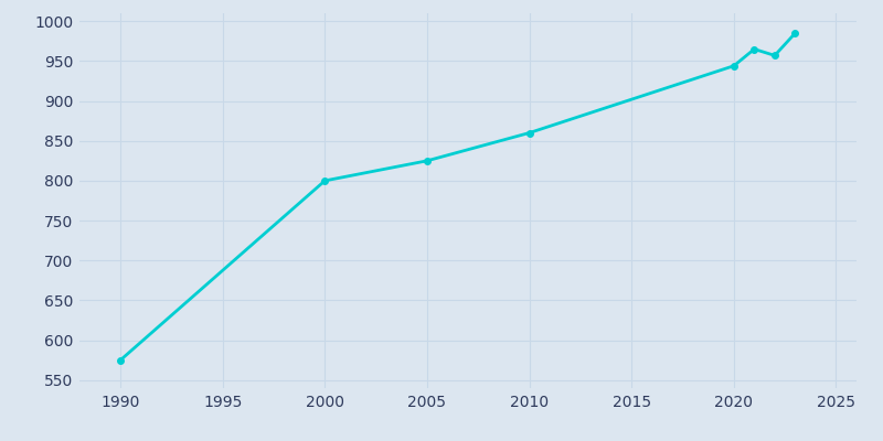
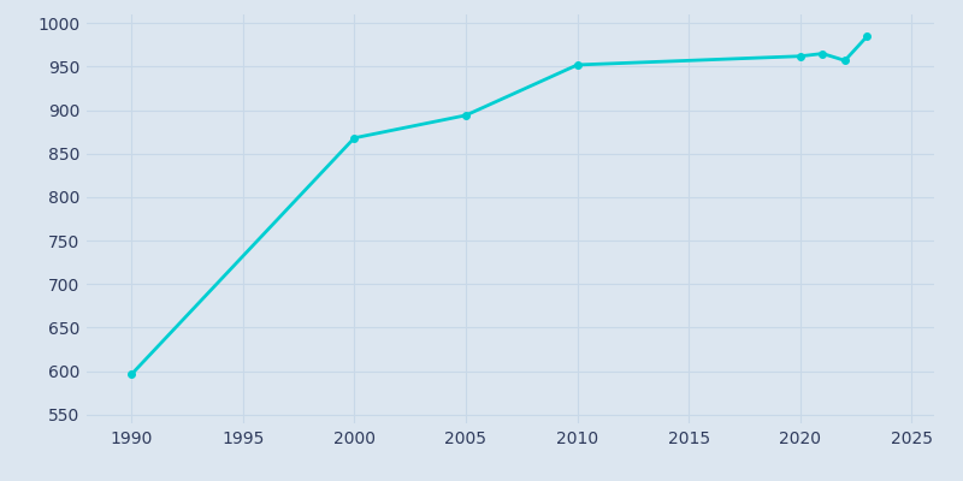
1990: 575 -> 596
2000: 800 -> 868
2005: 825 -> 894
2010: 860 -> 952
2020: 944 -> 962
